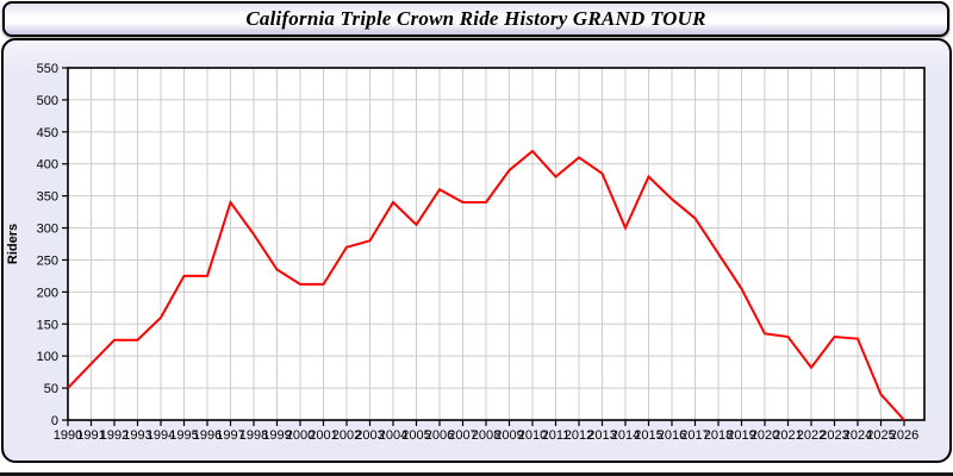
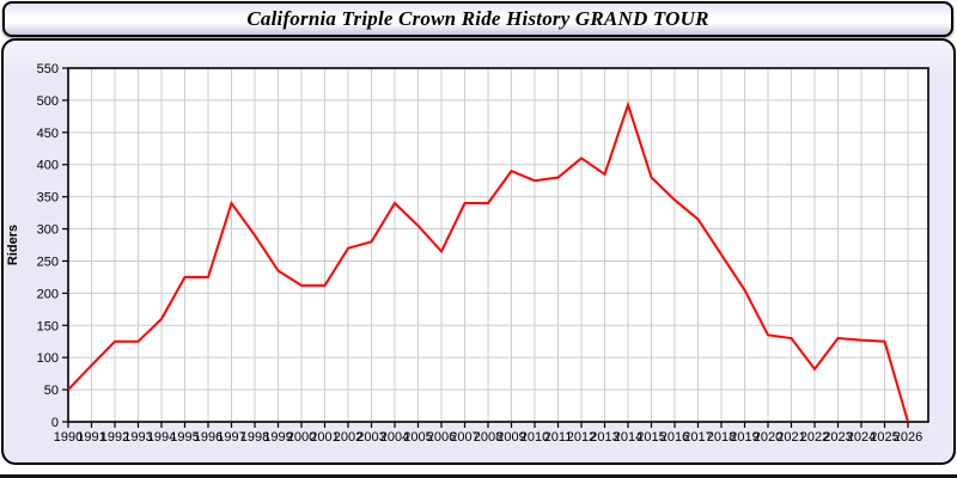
2006: 360 -> 260
2010: 420 -> 380
2014: 300 -> 490
2025: 40 -> 120
